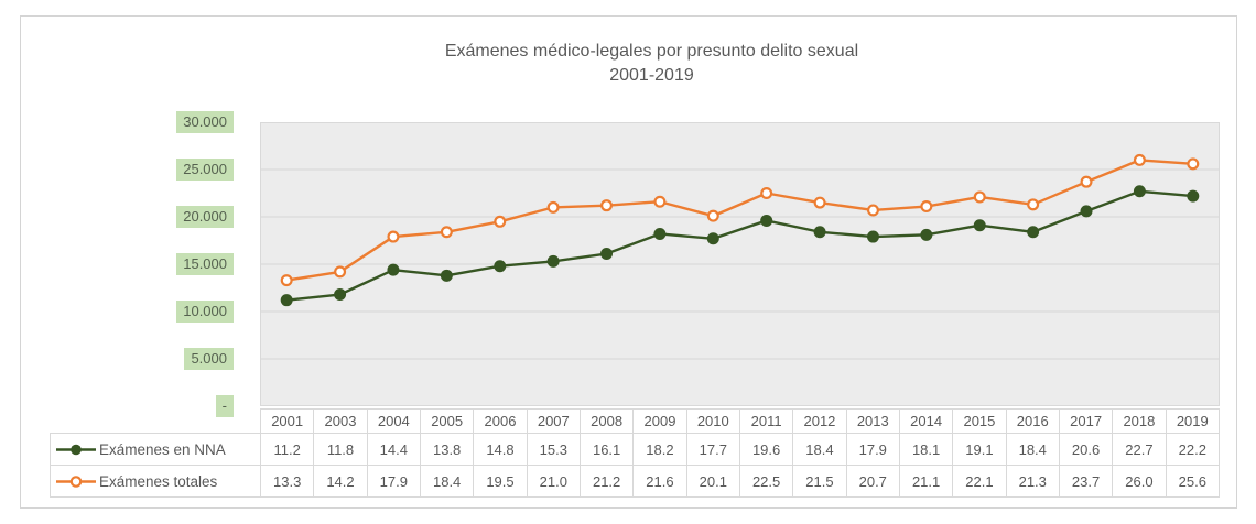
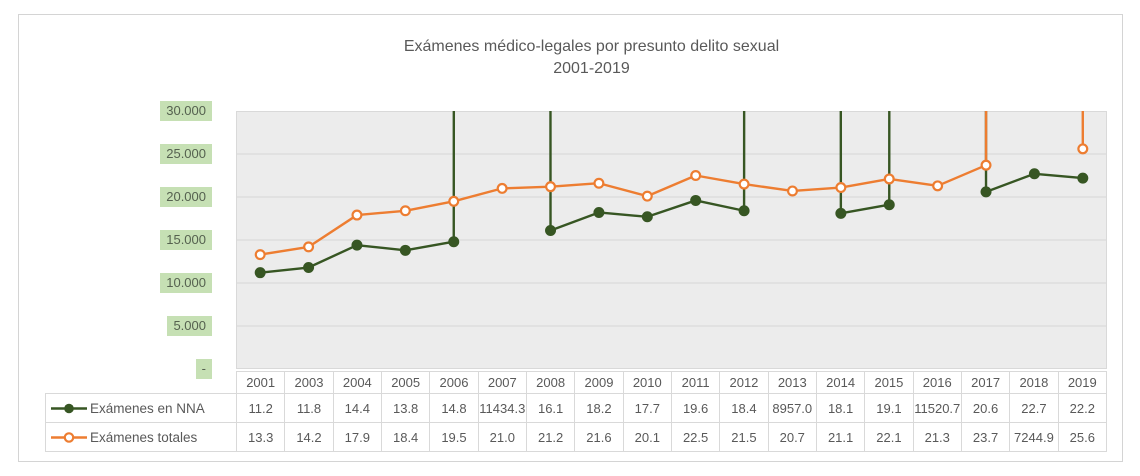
Exámenes en NNA/2007: 15.3 -> 11434.3
Exámenes en NNA/2013: 17.9 -> 8957.0
Exámenes en NNA/2016: 18.4 -> 11520.7
Exámenes totales/2018: 26.0 -> 7244.9
